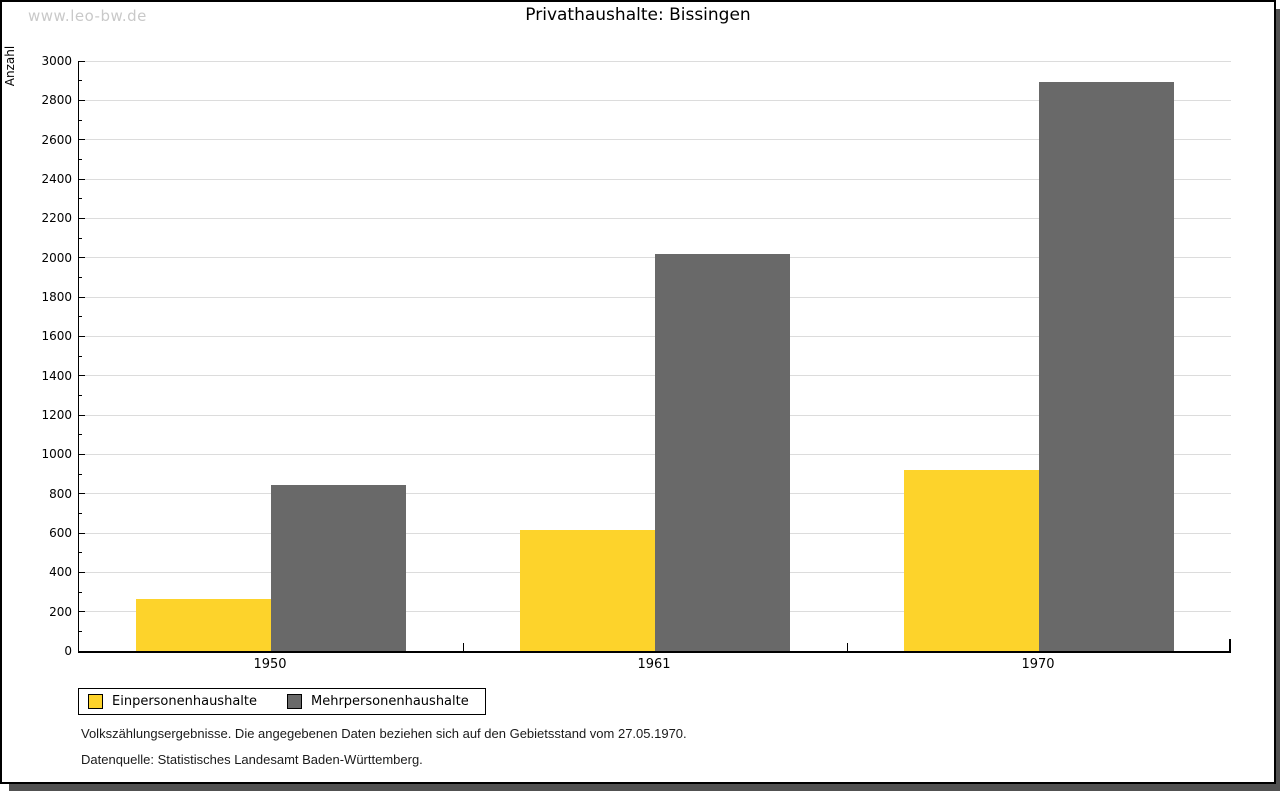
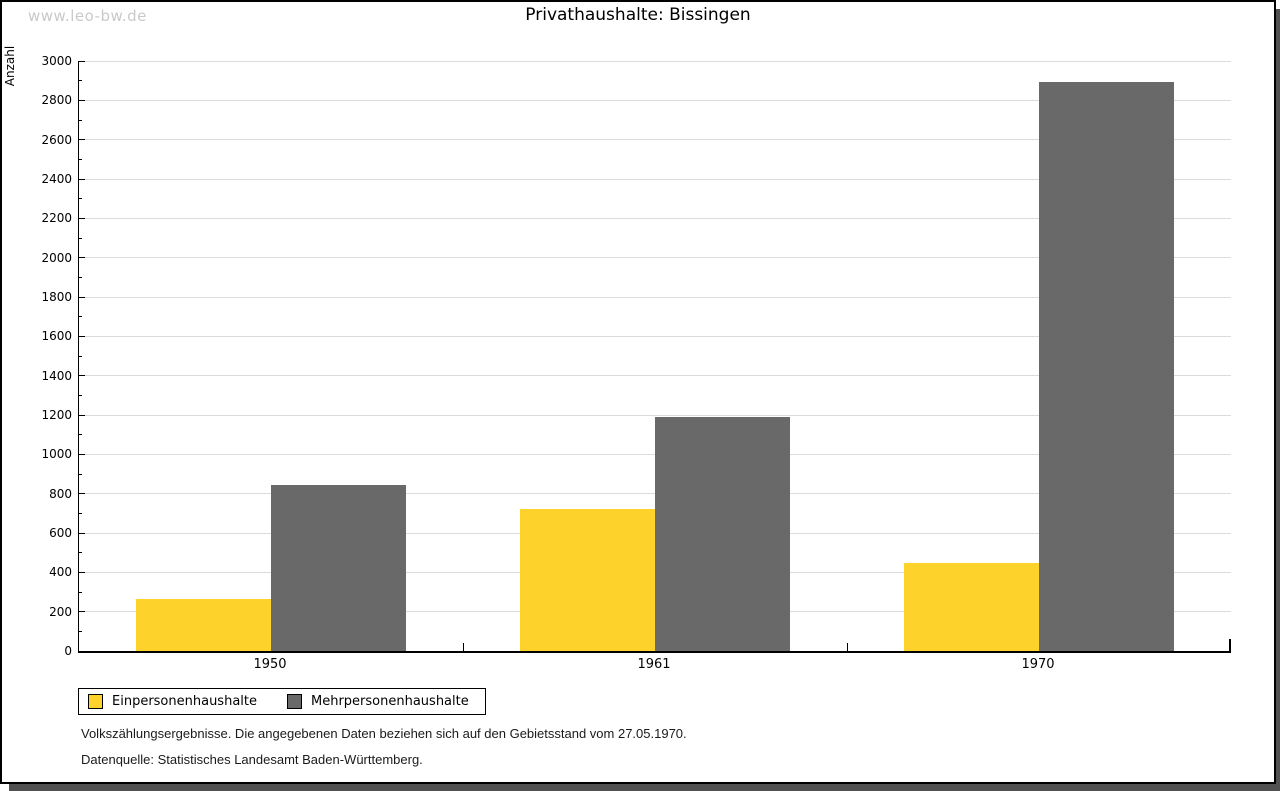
Einpersonenhaushalte/1961: 620 -> 720
Mehrpersonenhaushalte/1961: 2020 -> 1190
Einpersonenhaushalte/1970: 920 -> 450
